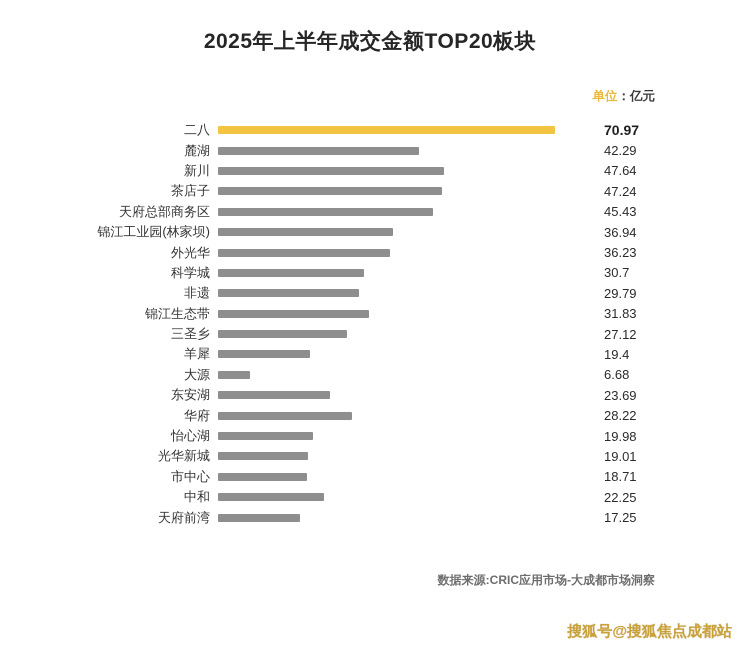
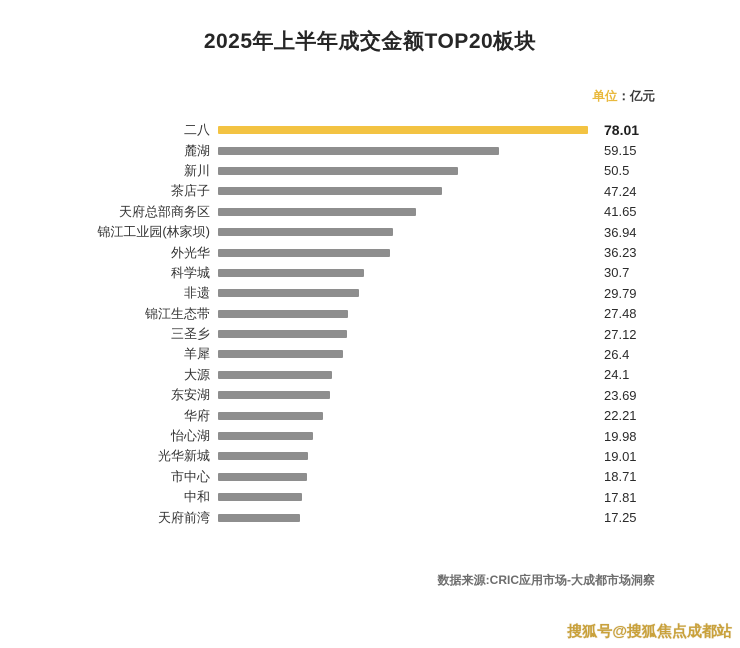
二八: 70.97 -> 78.01
麓湖: 42.29 -> 59.15
新川: 47.64 -> 50.5
天府总部商务区: 45.43 -> 41.65
锦江生态带: 31.83 -> 27.48
羊犀: 19.4 -> 26.4
大源: 6.68 -> 24.1
华府: 28.22 -> 22.21
中和: 22.25 -> 17.81
